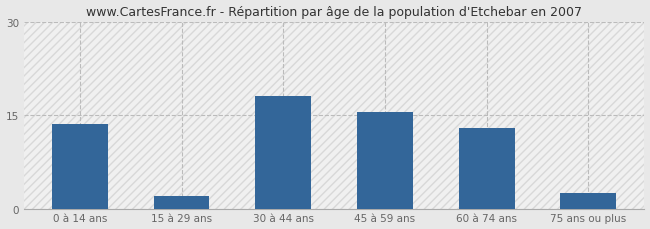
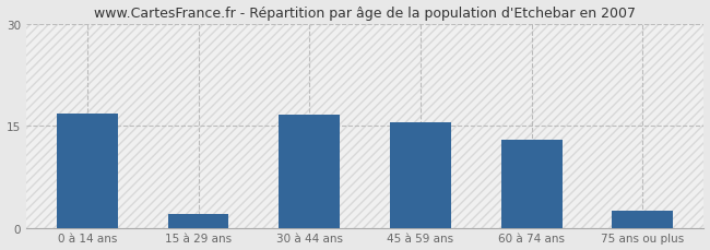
0 à 14 ans: 13.5 -> 16.8
30 à 44 ans: 18.0 -> 16.6
